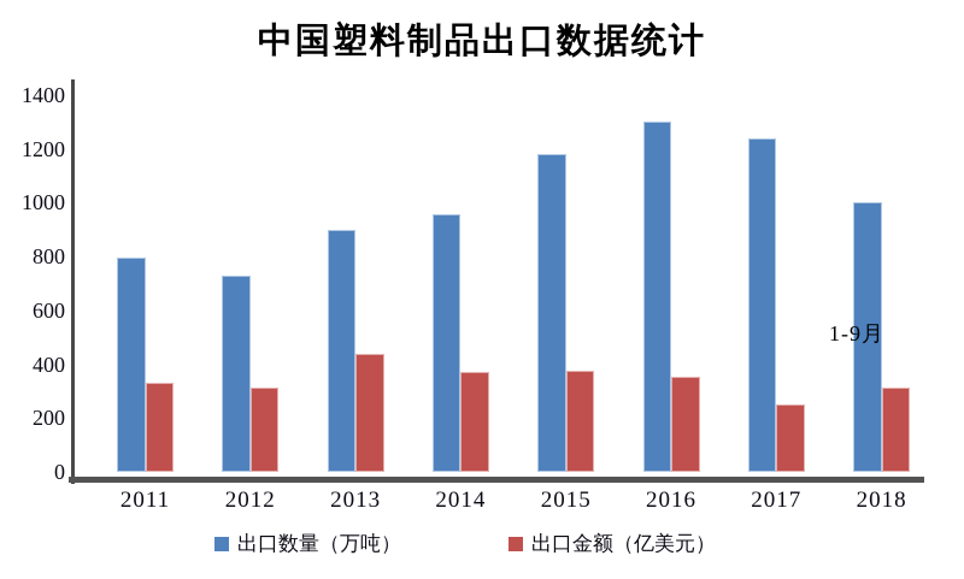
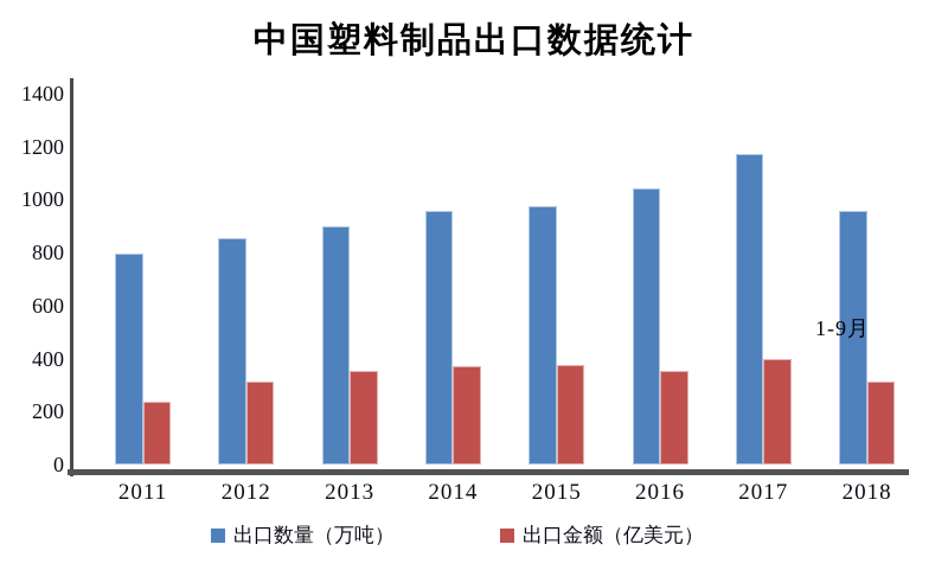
出口金额（亿美元）/2011: 330 -> 240
出口数量（万吨）/2012: 730 -> 860
出口金额（亿美元）/2013: 440 -> 360
出口数量（万吨）/2015: 1180 -> 980
出口数量（万吨）/2016: 1300 -> 1040
出口数量（万吨）/2017: 1240 -> 1170
出口金额（亿美元）/2017: 250 -> 400
出口数量（万吨）/2018: 1000 -> 960
